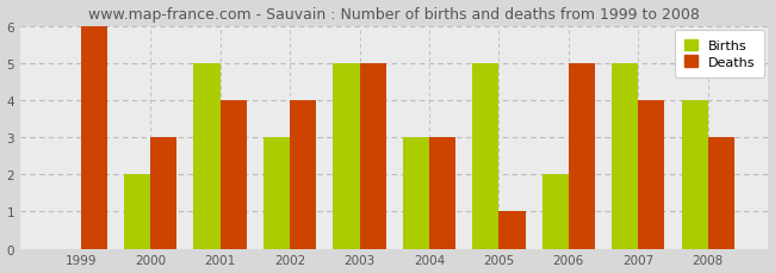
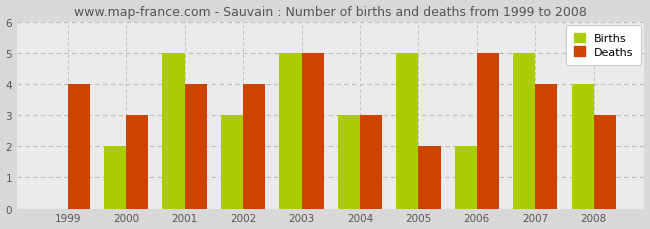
Deaths/1999: 6 -> 4
Deaths/2005: 1 -> 2
